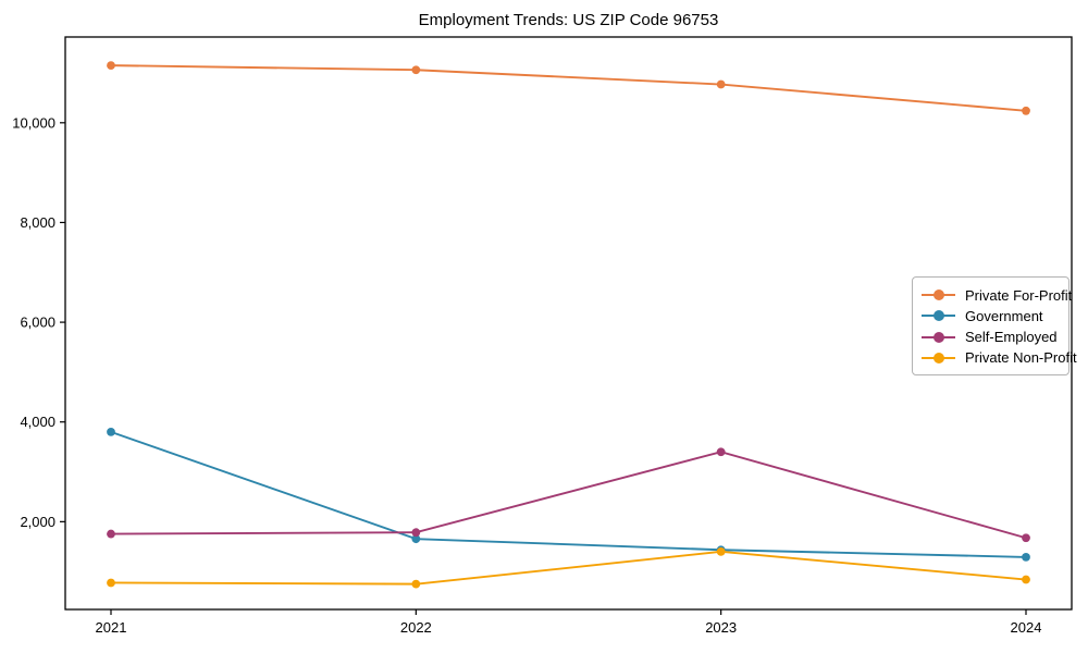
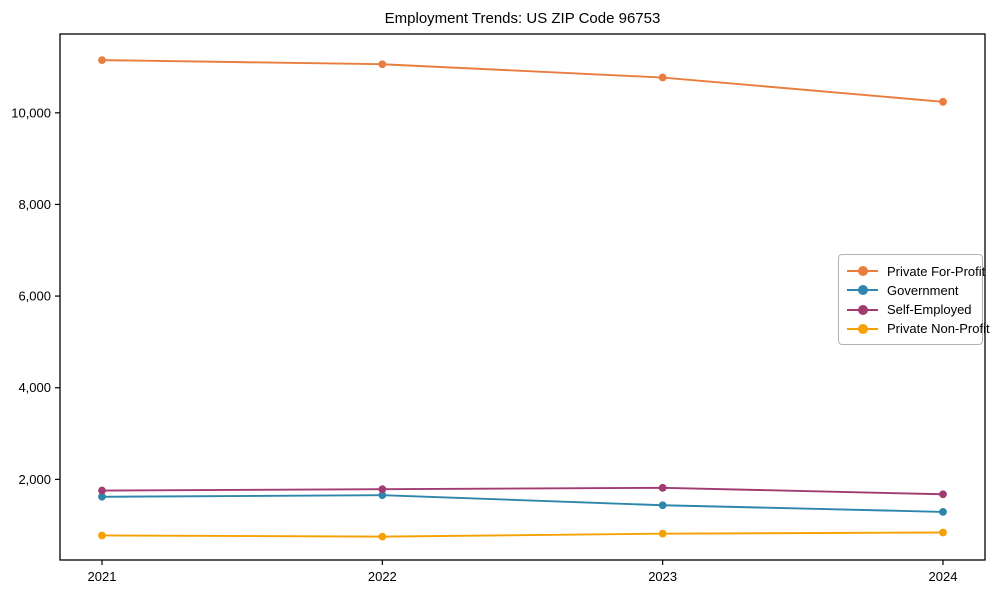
Government/2021: 3800 -> 1600
Self-Employed/2023: 3400 -> 1800
Private Non-Profit/2023: 1400 -> 800
